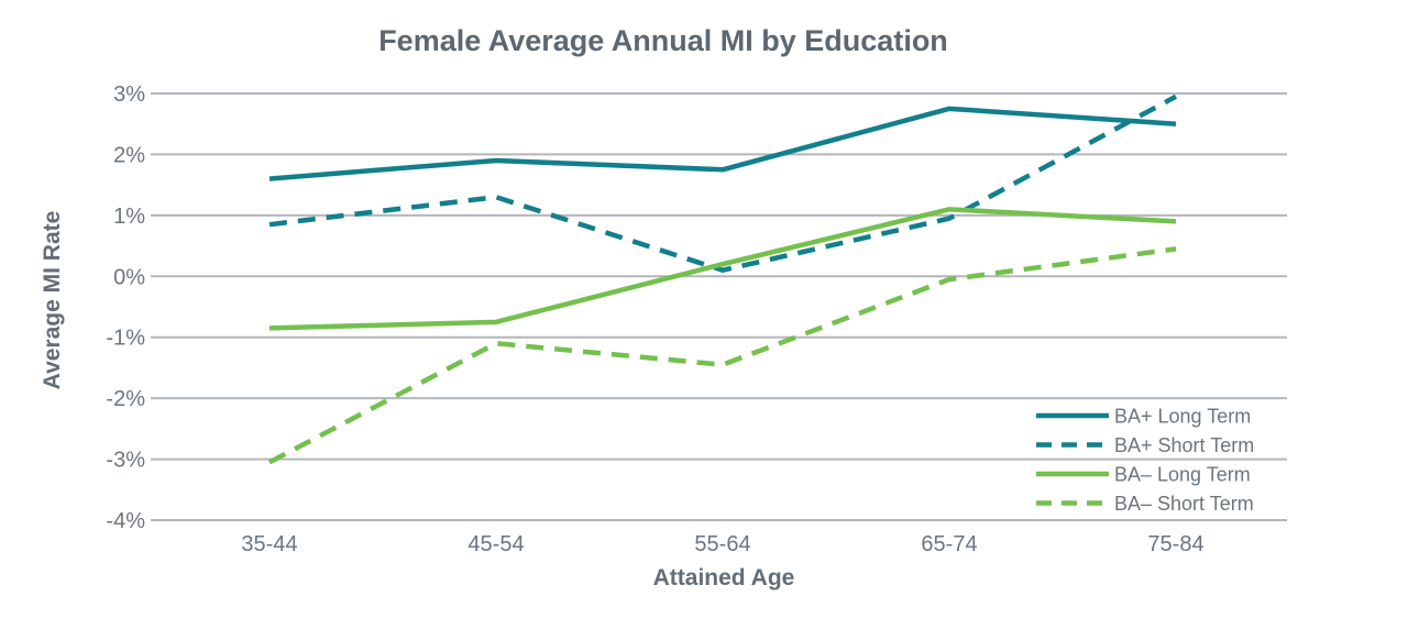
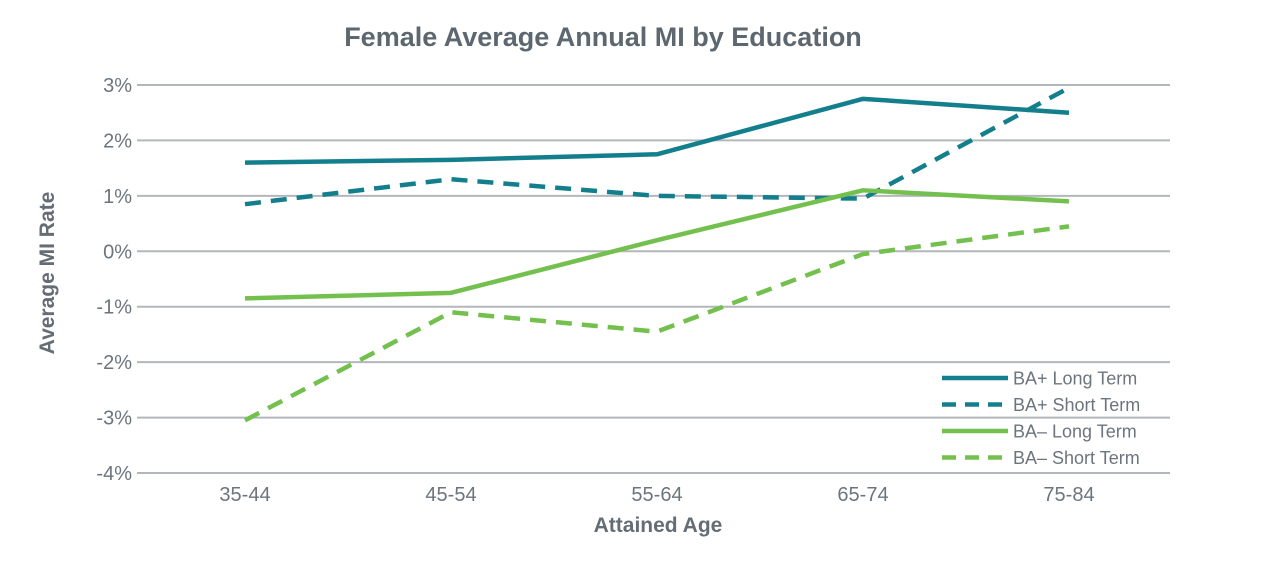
BA+ Long Term/45-54: 1.9% -> 1.6%
BA+ Short Term/55-64: 0.1% -> 1.0%
